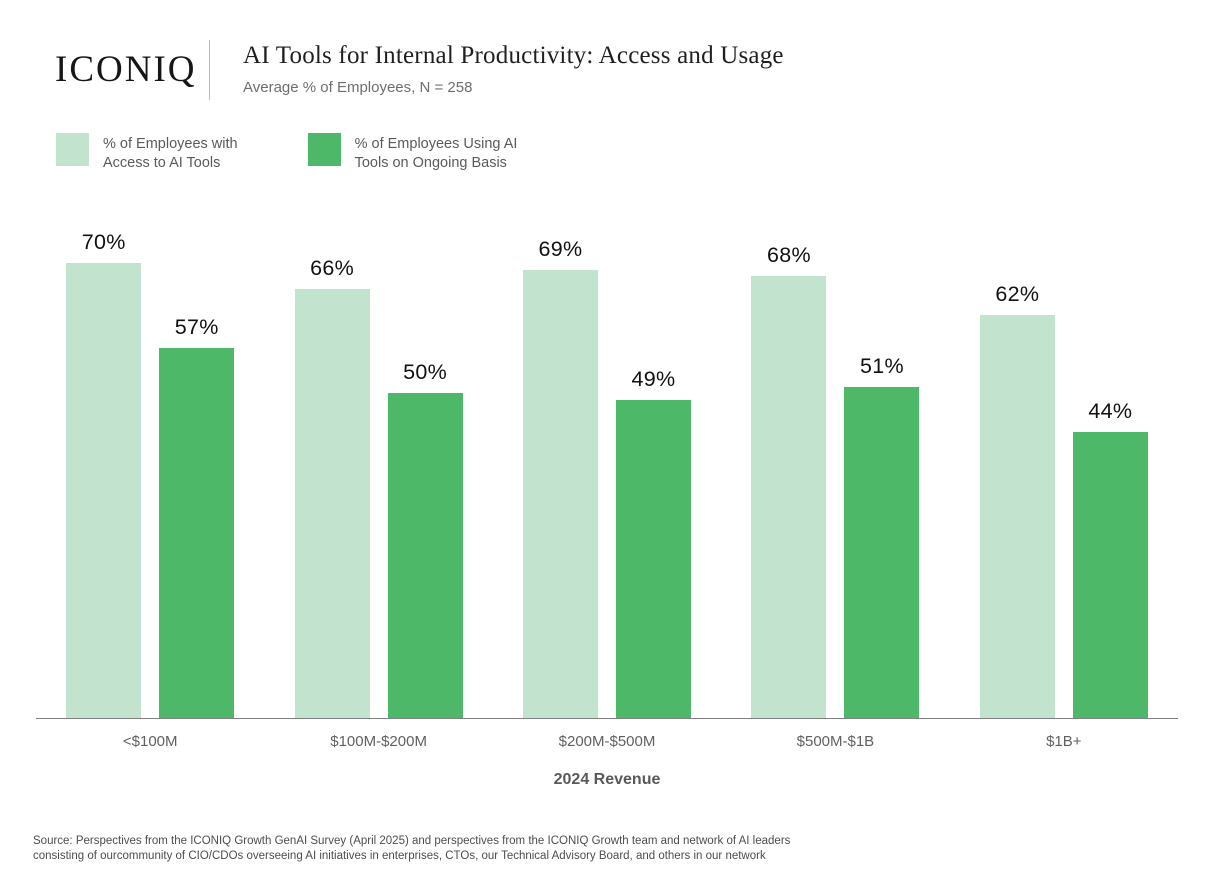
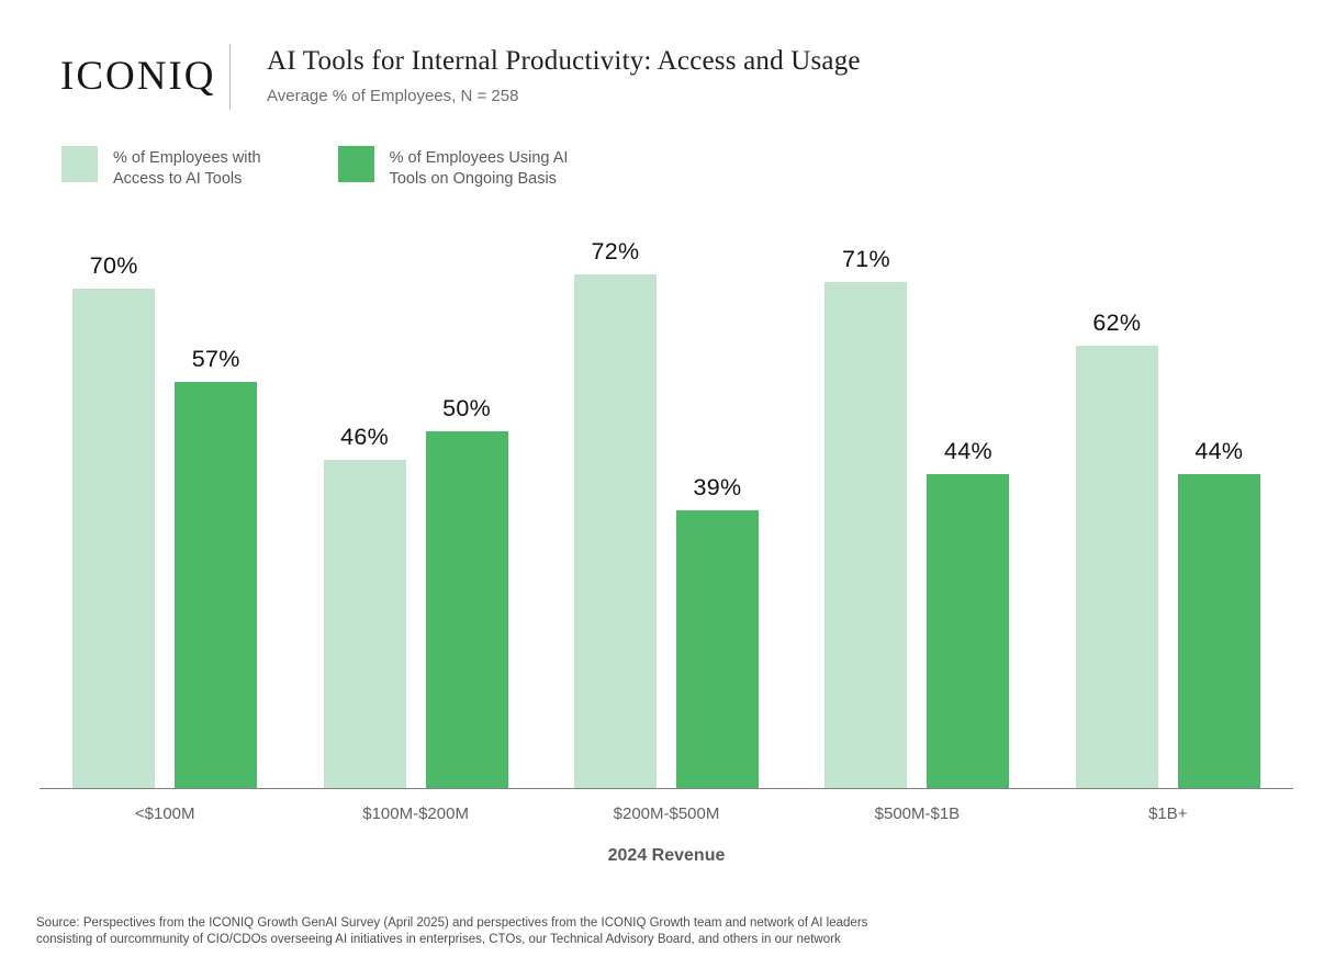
% of Employees with Access to AI Tools/$100M-$200M: 66% -> 46%
% of Employees with Access to AI Tools/$200M-$500M: 69% -> 72%
% of Employees Using AI Tools on Ongoing Basis/$200M-$500M: 49% -> 39%
% of Employees with Access to AI Tools/$500M-$1B: 68% -> 71%
% of Employees Using AI Tools on Ongoing Basis/$500M-$1B: 51% -> 44%
